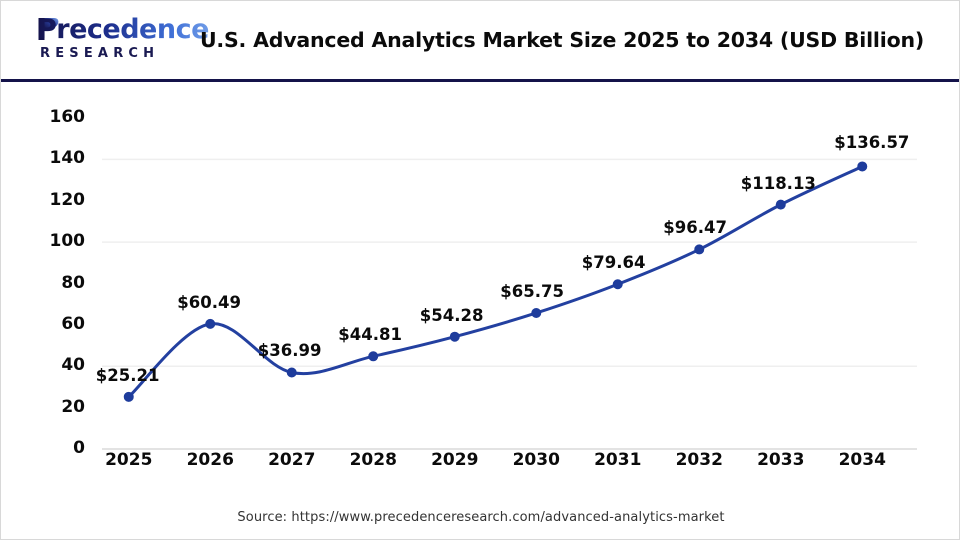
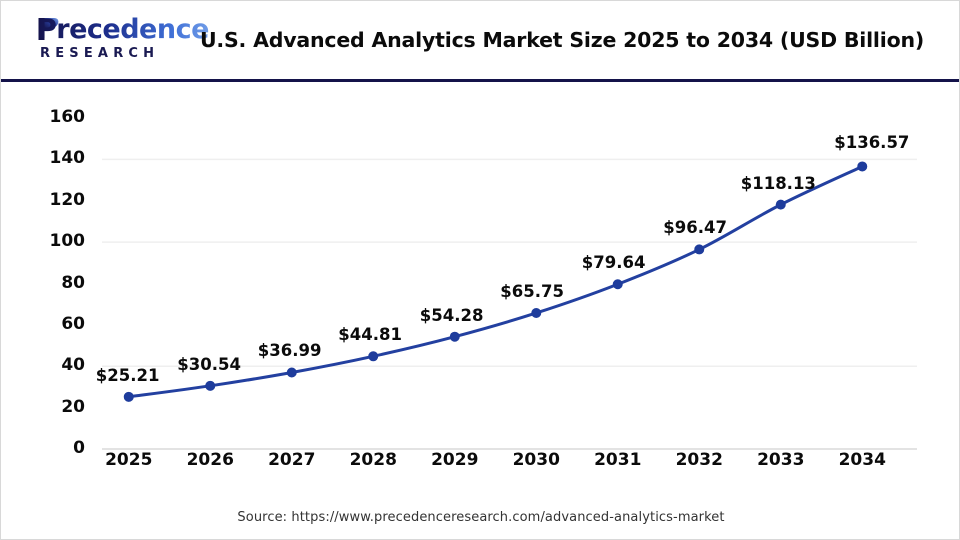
2026: $60.49 -> $30.54
